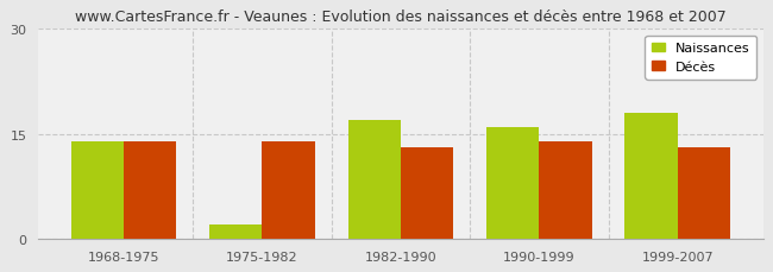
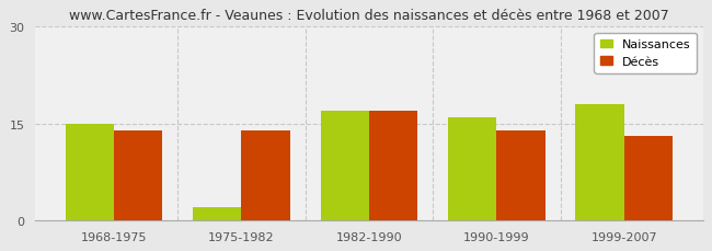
Naissances/1968-1975: 14 -> 15
Décès/1982-1990: 13 -> 17
